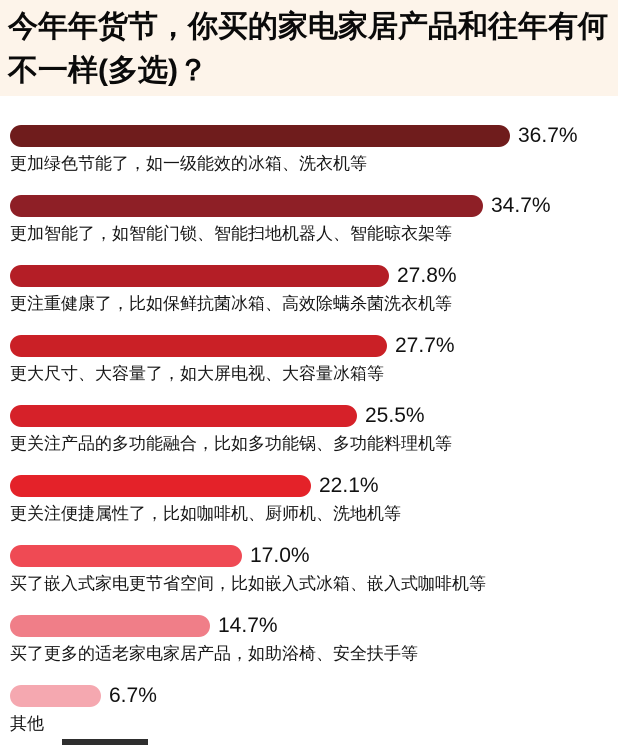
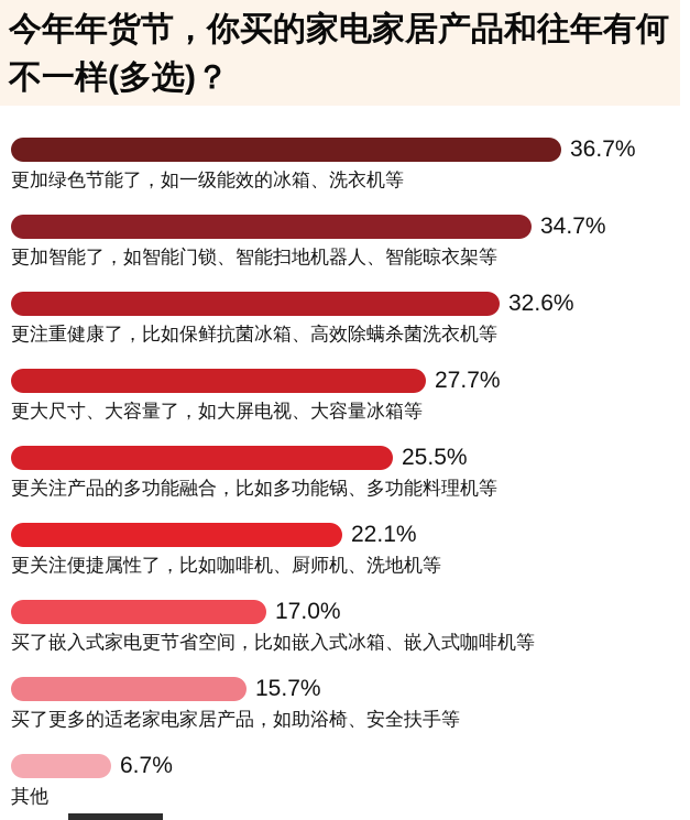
更注重健康了，比如保鲜抗菌冰箱、高效除螨杀菌洗衣机等: 27.8% -> 32.6%
买了更多的适老家电家居产品，如助浴椅、安全扶手等: 14.7% -> 15.7%
